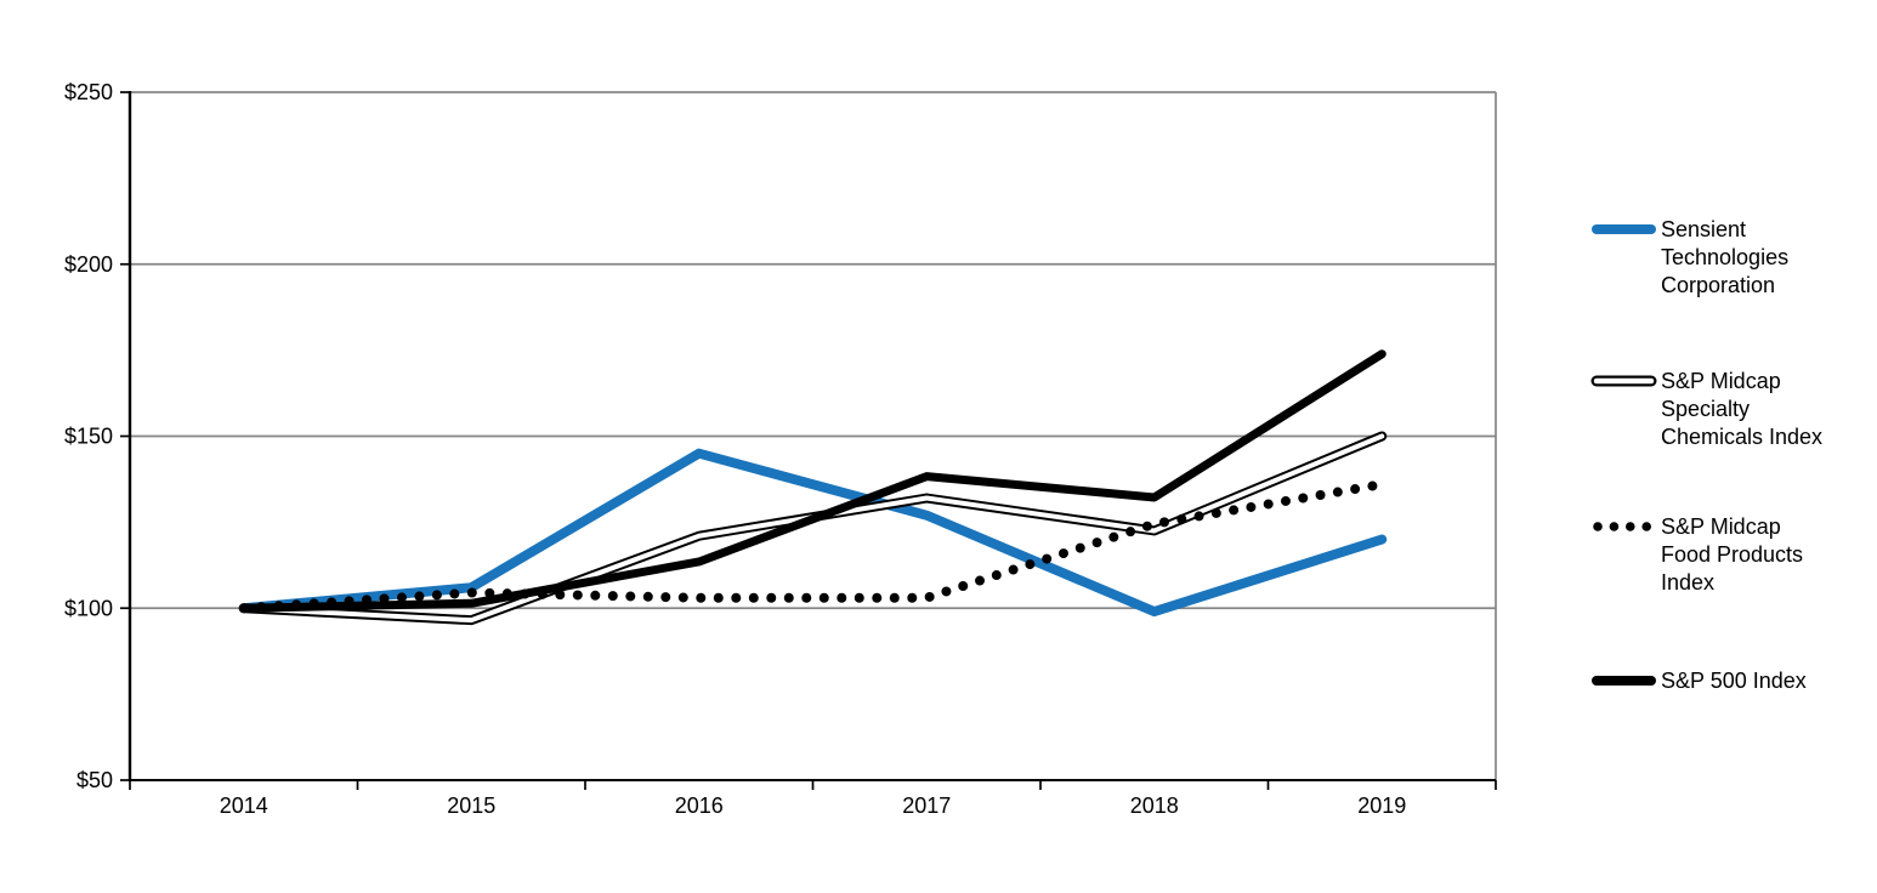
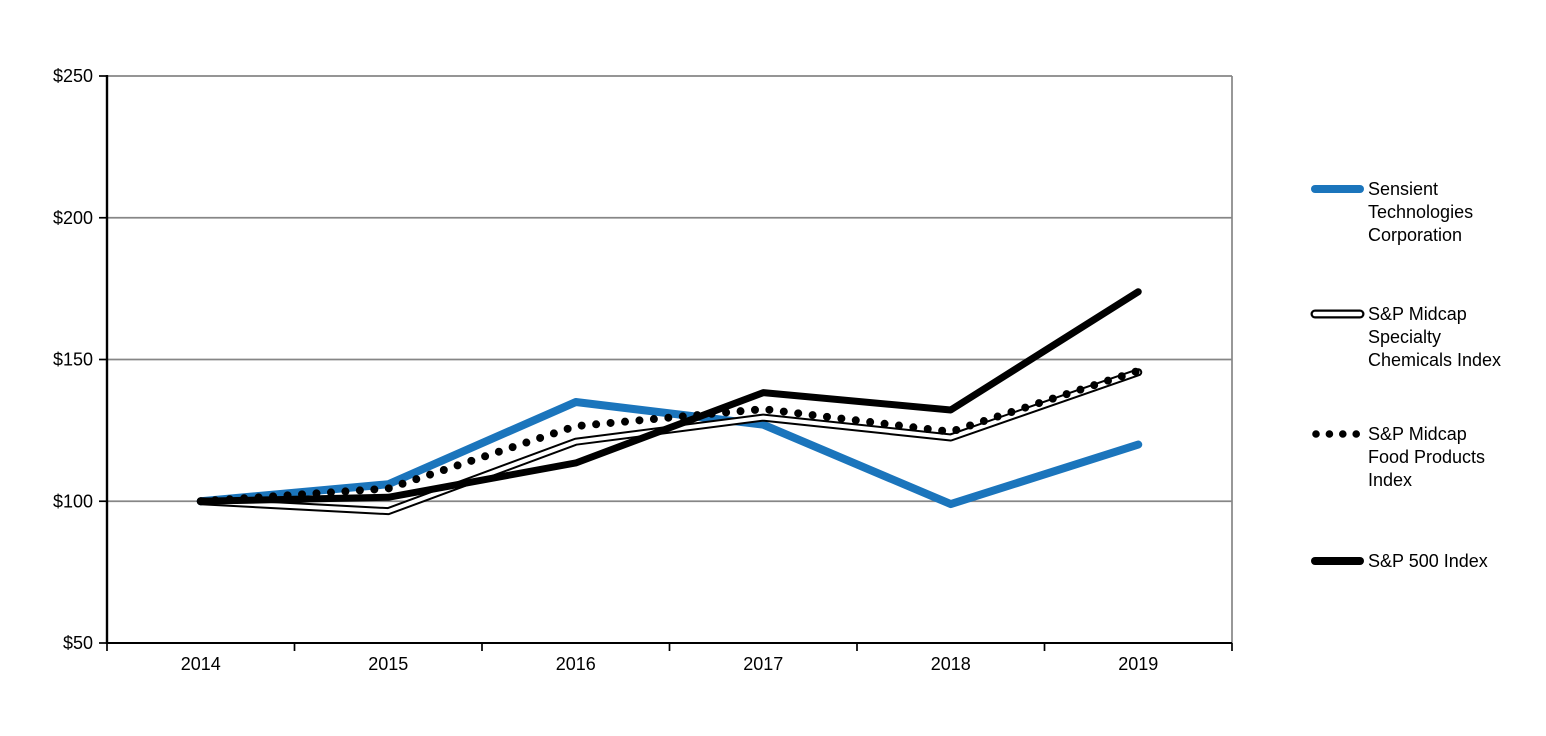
Sensient Technologies Corporation/2016: $145 -> $135
S&P Midcap Food Products Index/2016: $103 -> $126
S&P Midcap Specialty Chemicals Index/2017: $132 -> $130
S&P Midcap Food Products Index/2017: $103 -> $132
S&P Midcap Specialty Chemicals Index/2019: $150 -> $146
S&P Midcap Food Products Index/2019: $136 -> $146
